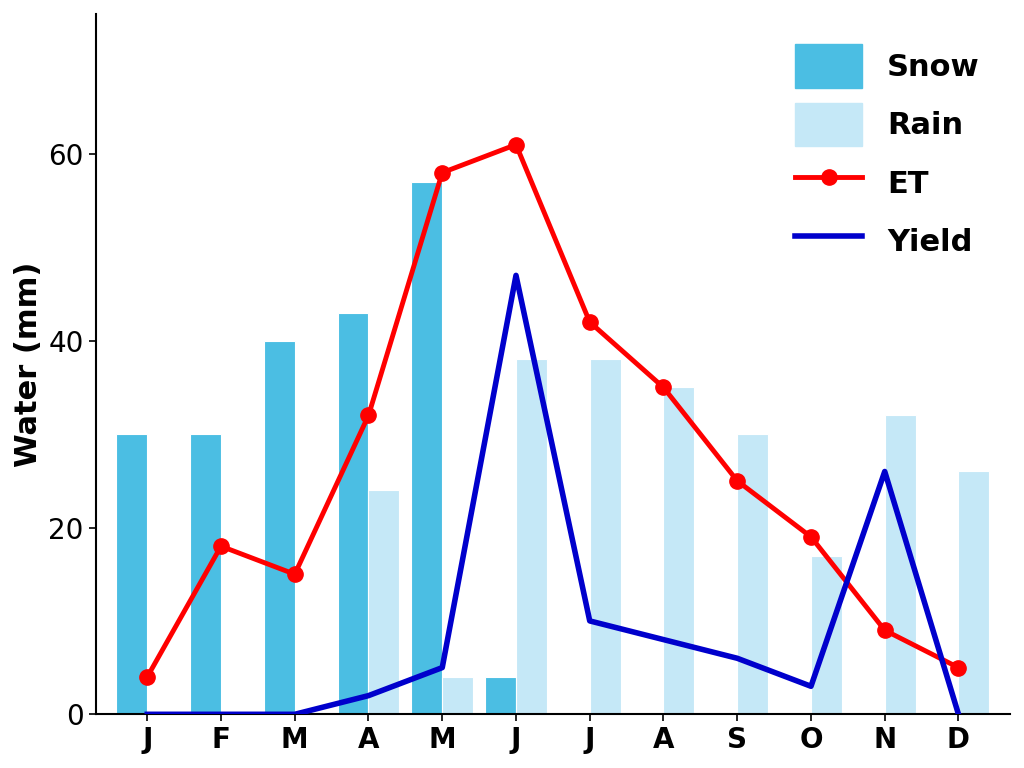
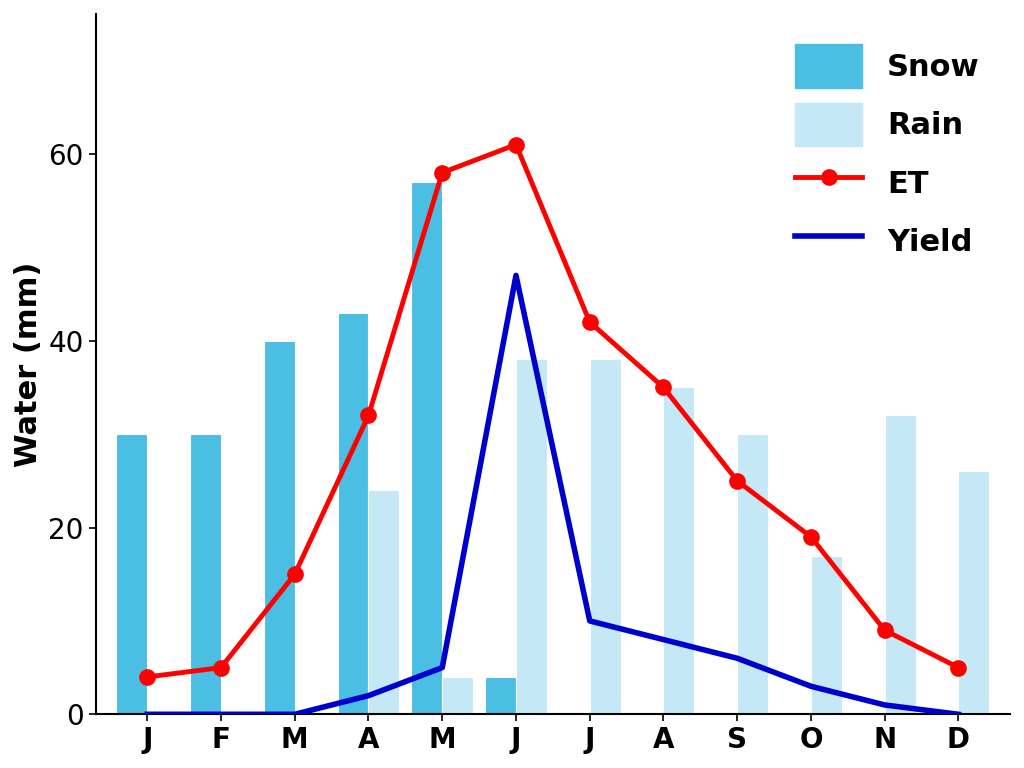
ET/F: 18 -> 5
Yield/N: 26 -> 1
